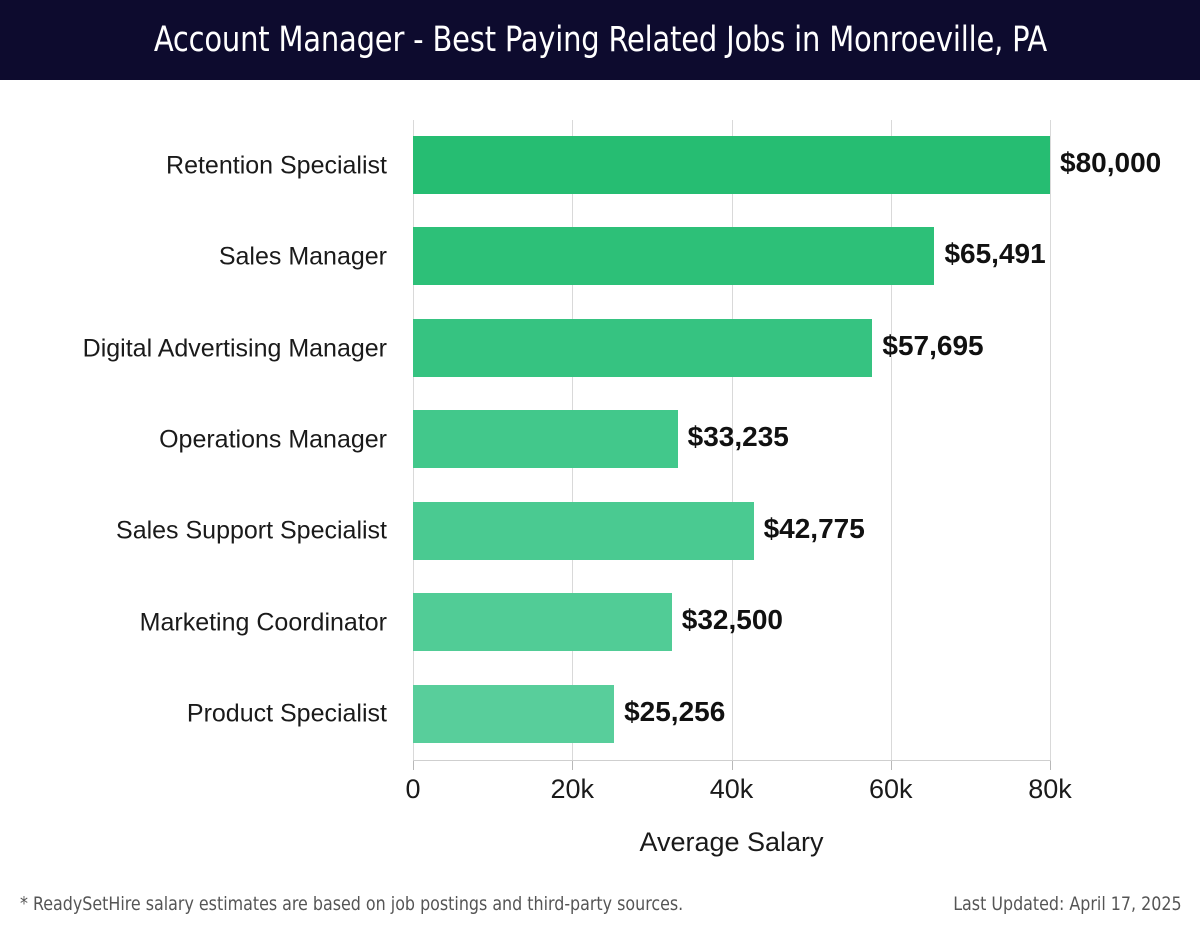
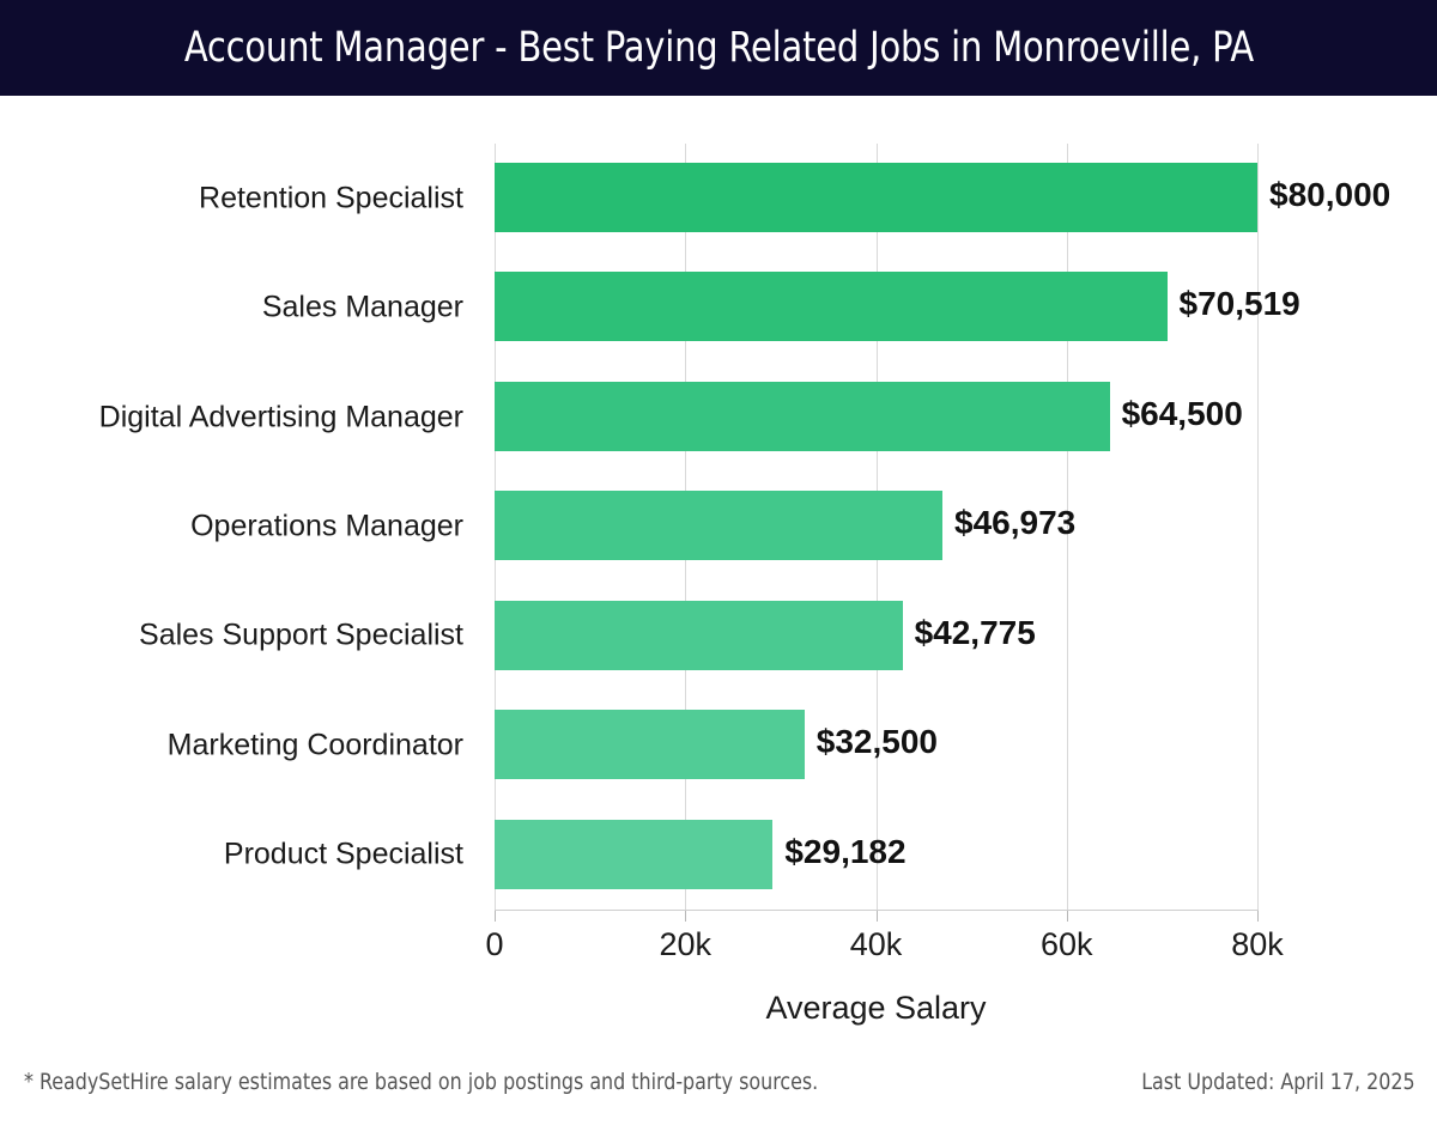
Sales Manager: $65,491 -> $70,519
Digital Advertising Manager: $57,695 -> $64,500
Operations Manager: $33,235 -> $46,973
Product Specialist: $25,256 -> $29,182
